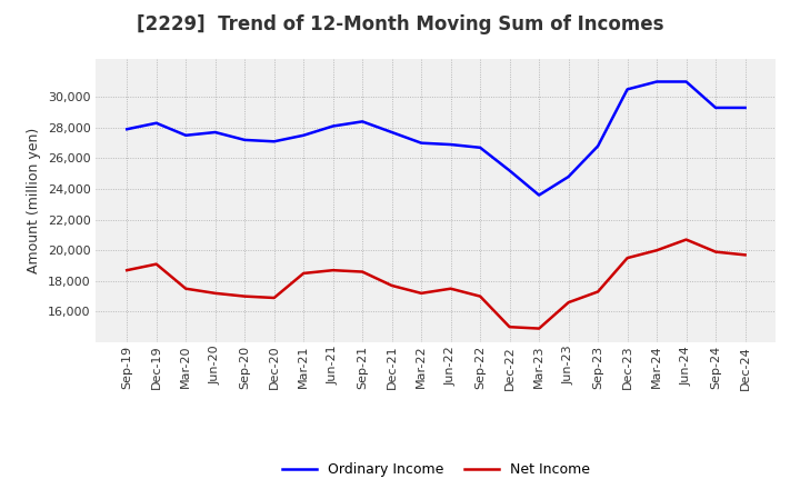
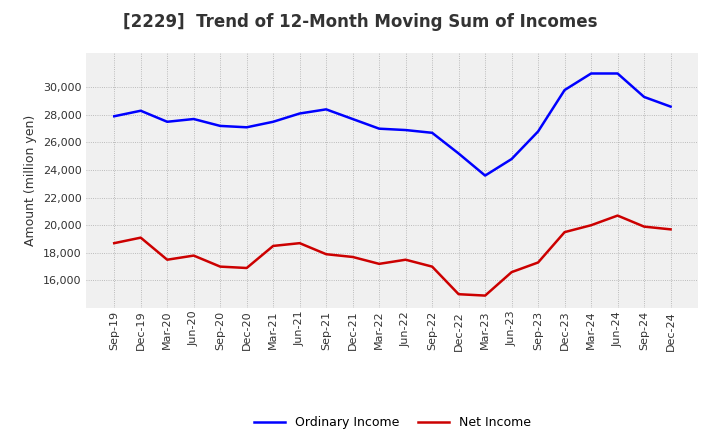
Net Income/Jun-20: 17,200 -> 17,800
Net Income/Sep-21: 18,600 -> 17,900
Ordinary Income/Dec-23: 30,500 -> 29,800
Ordinary Income/Dec-24: 29,300 -> 28,600
